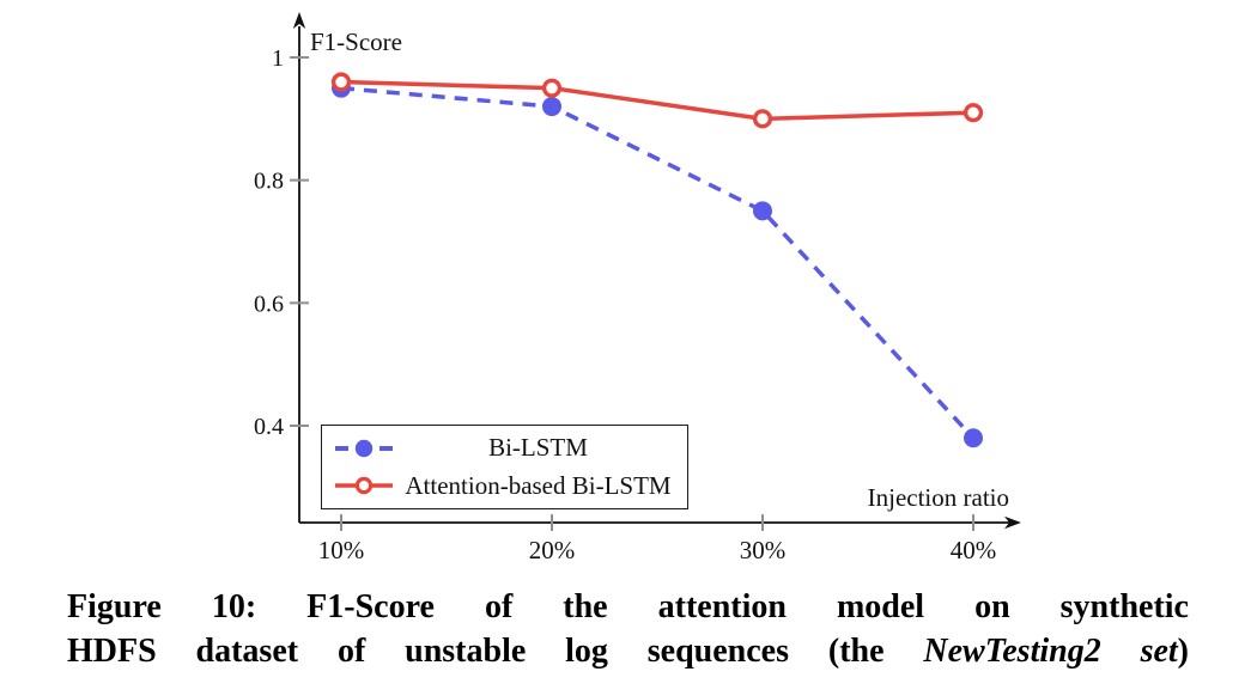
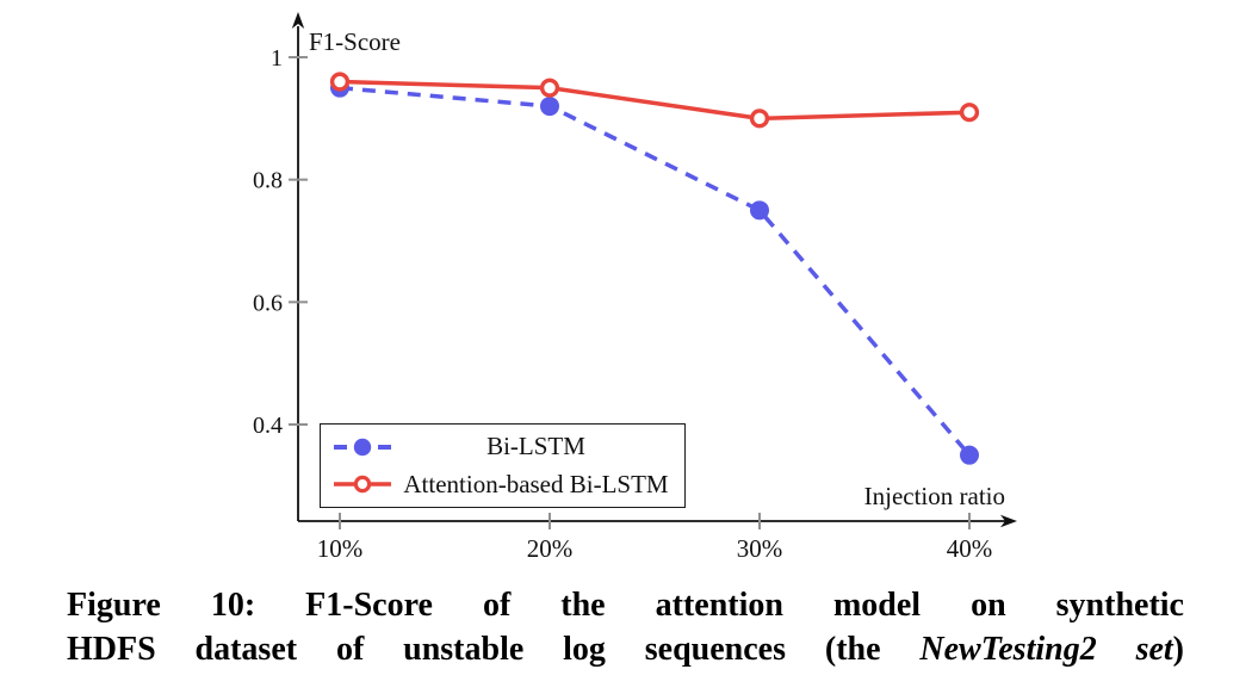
Bi-LSTM/40%: 0.38 -> 0.35
